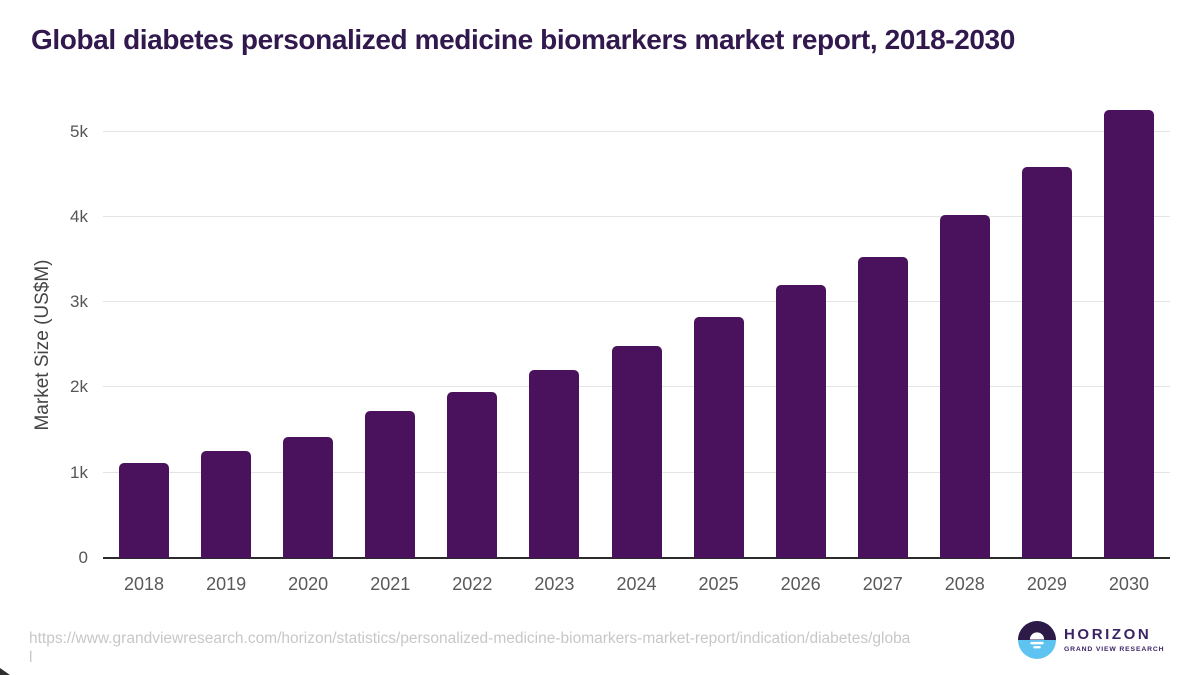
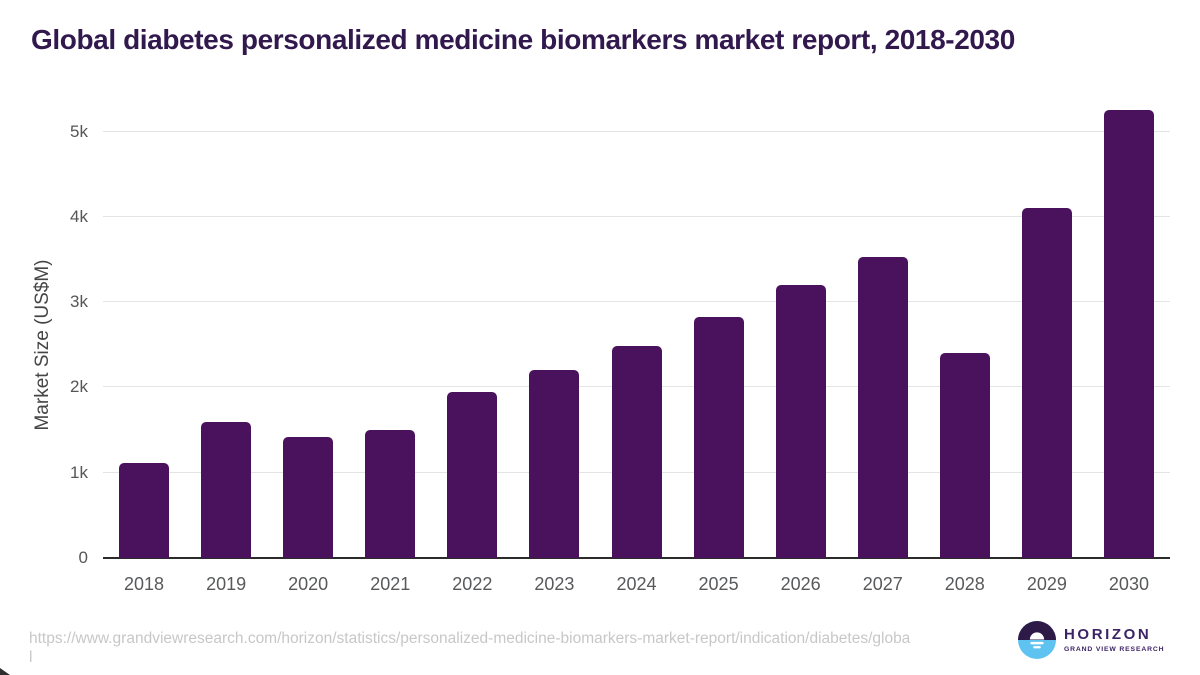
2019: 1.3k -> 1.6k
2021: 1.7k -> 1.5k
2028: 4.0k -> 2.4k
2029: 4.6k -> 4.1k
